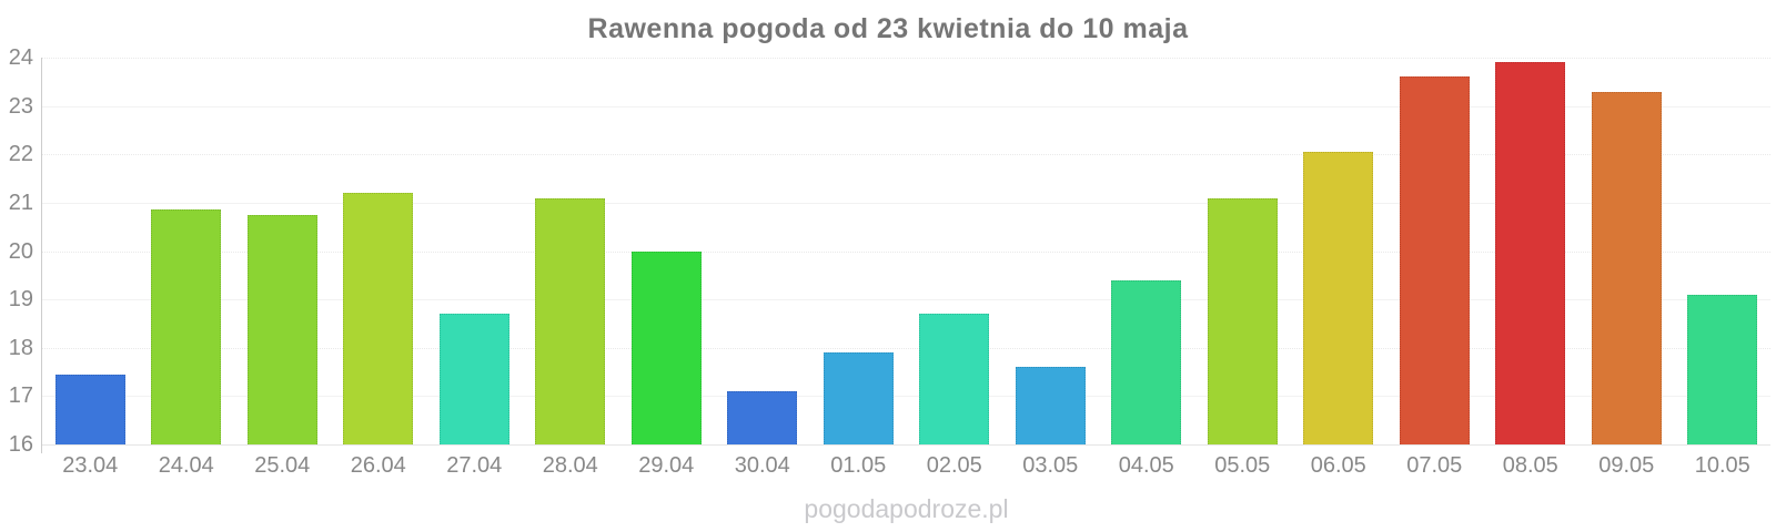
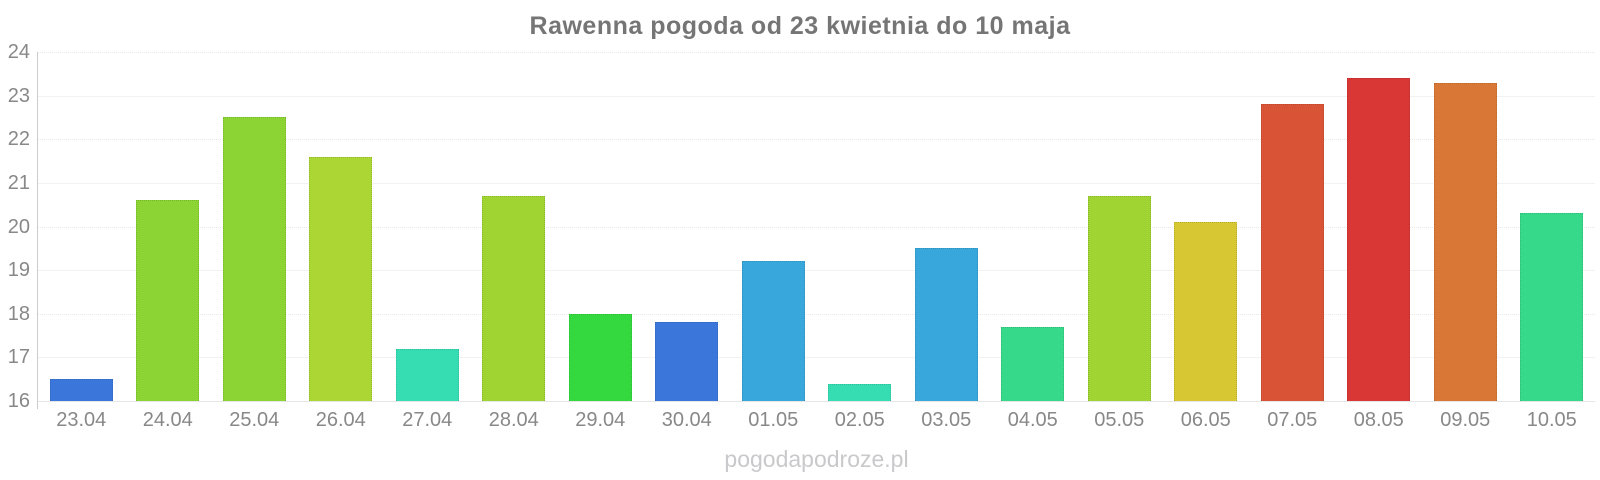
23.04: 17.4 -> 16.5
24.04: 20.9 -> 20.6
25.04: 20.8 -> 22.5
26.04: 21.2 -> 21.6
27.04: 18.7 -> 17.2
28.04: 21.1 -> 20.7
29.04: 20.0 -> 18.0
30.04: 17.1 -> 17.8
01.05: 17.9 -> 19.2
02.05: 18.7 -> 16.4
03.05: 17.6 -> 19.5
04.05: 19.4 -> 17.7
05.05: 21.1 -> 20.7
06.05: 22.1 -> 20.1
07.05: 23.6 -> 22.8
08.05: 23.9 -> 23.4
10.05: 19.1 -> 20.3
